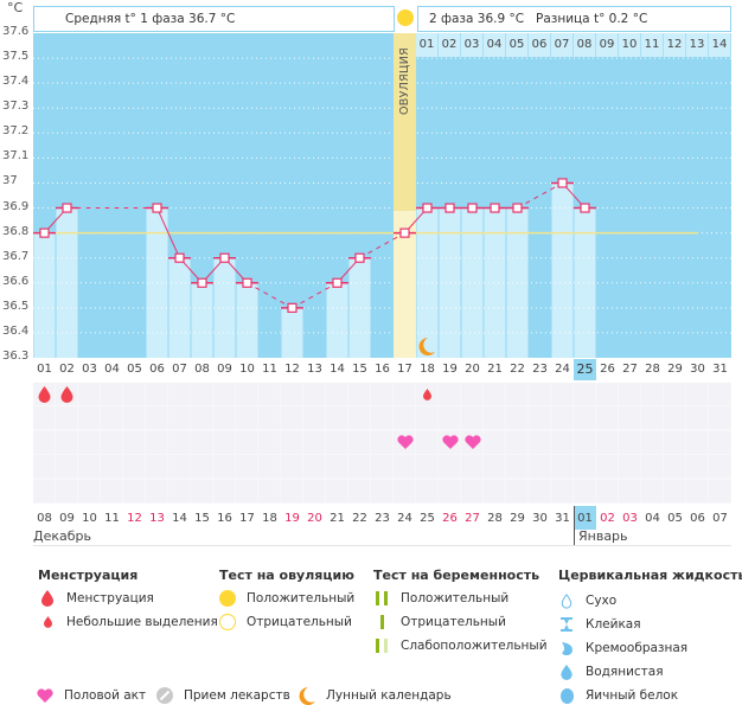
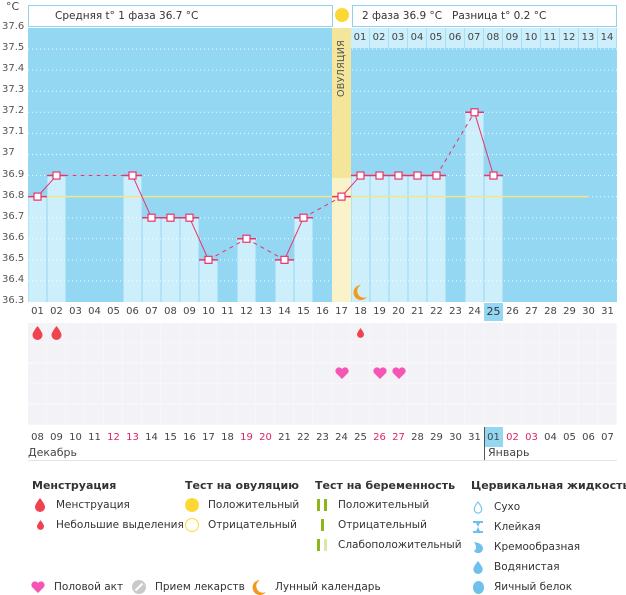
08: 36.6 -> 36.7
10: 36.6 -> 36.5
12: 36.5 -> 36.6
14: 36.6 -> 36.5
24: 37.0 -> 37.2
